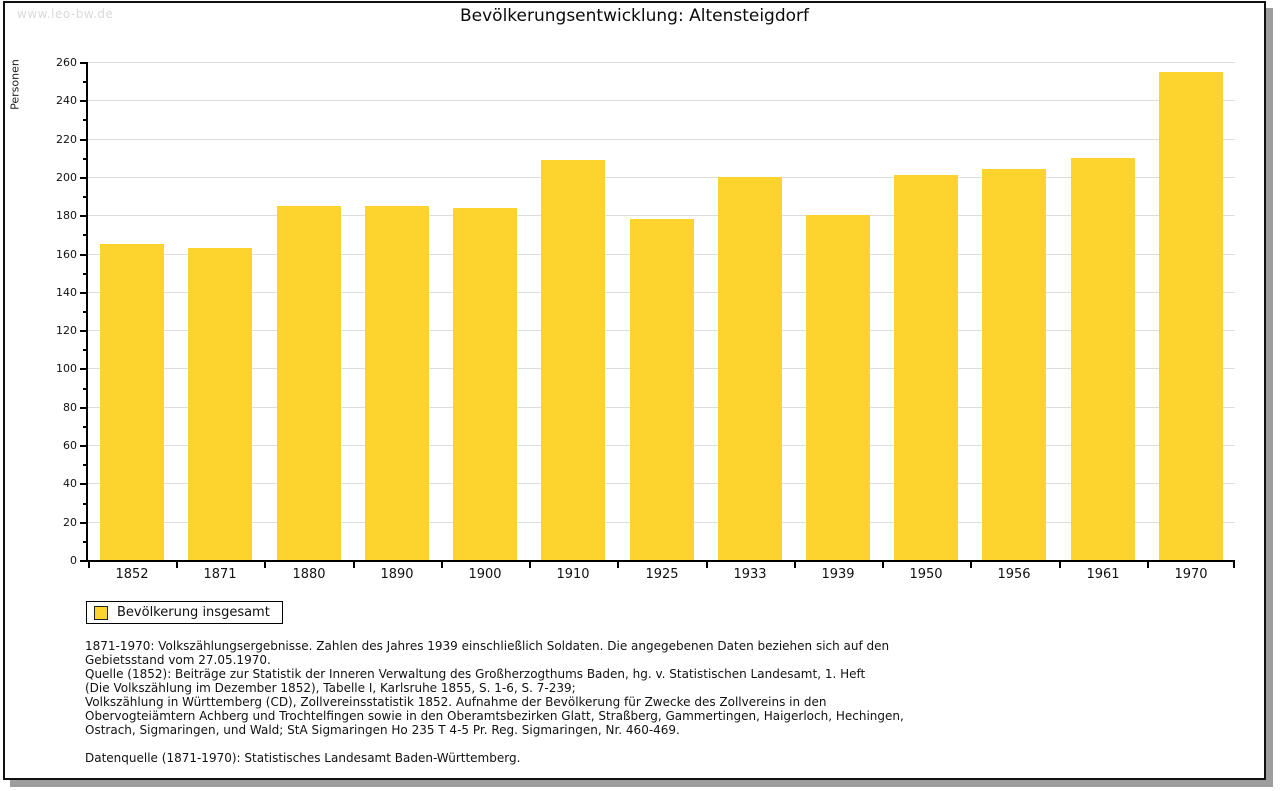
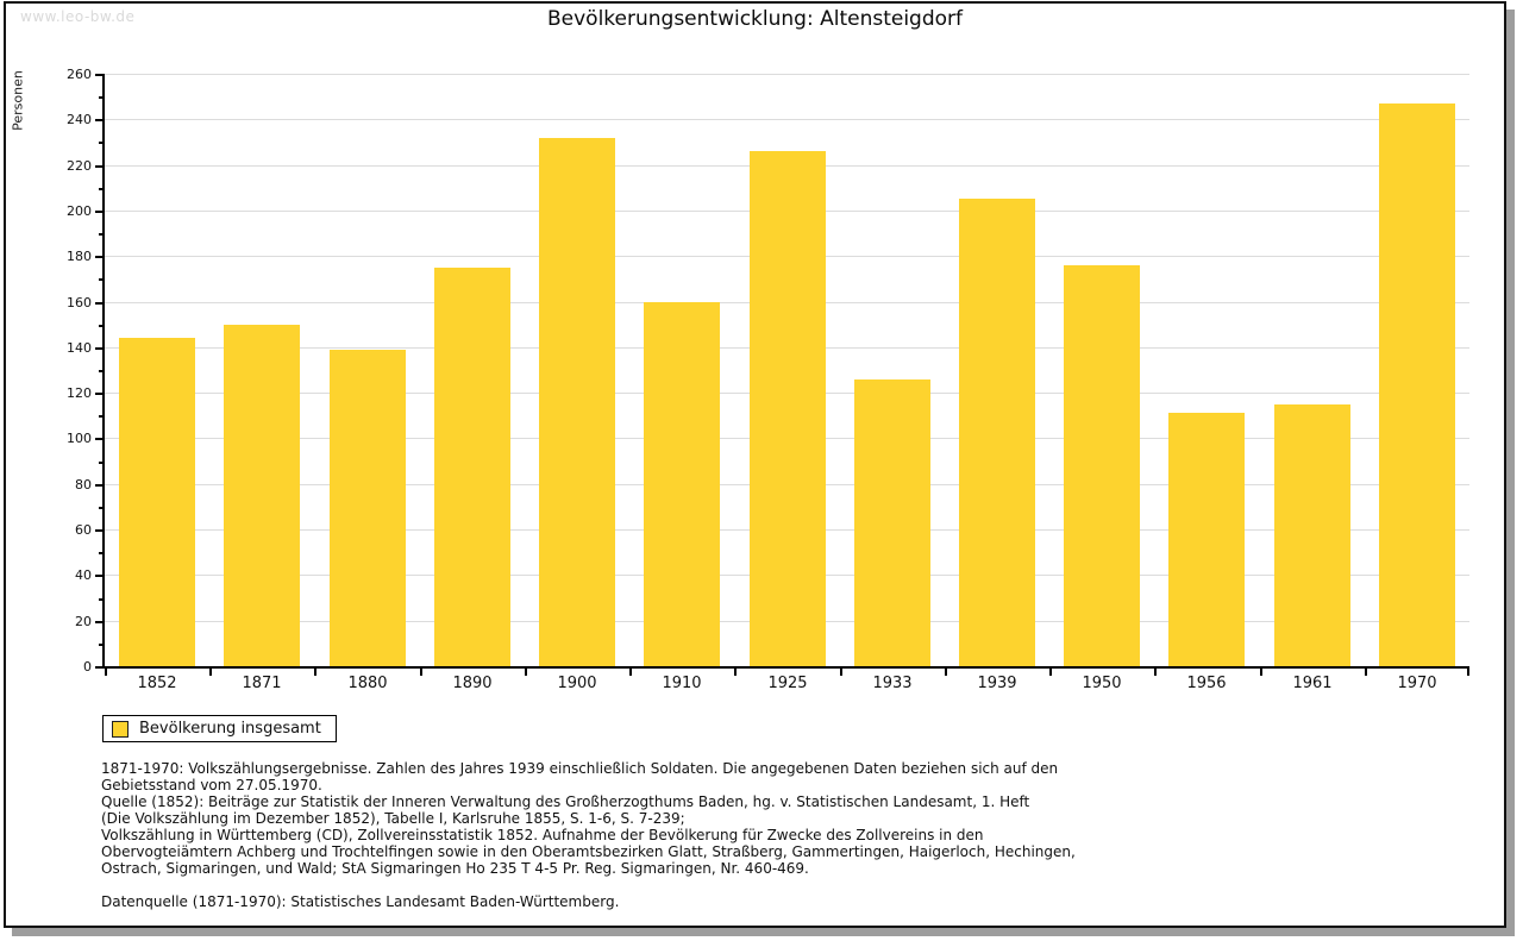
1852: 165 -> 144
1871: 163 -> 150
1880: 185 -> 139
1890: 185 -> 175
1900: 184 -> 232
1910: 209 -> 160
1925: 178 -> 226
1933: 200 -> 126
1939: 180 -> 205
1950: 201 -> 176
1956: 204 -> 111
1961: 210 -> 115
1970: 255 -> 247
